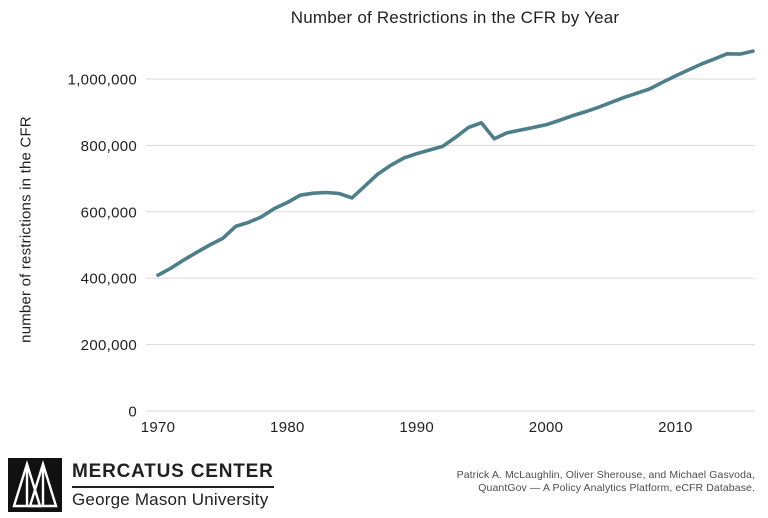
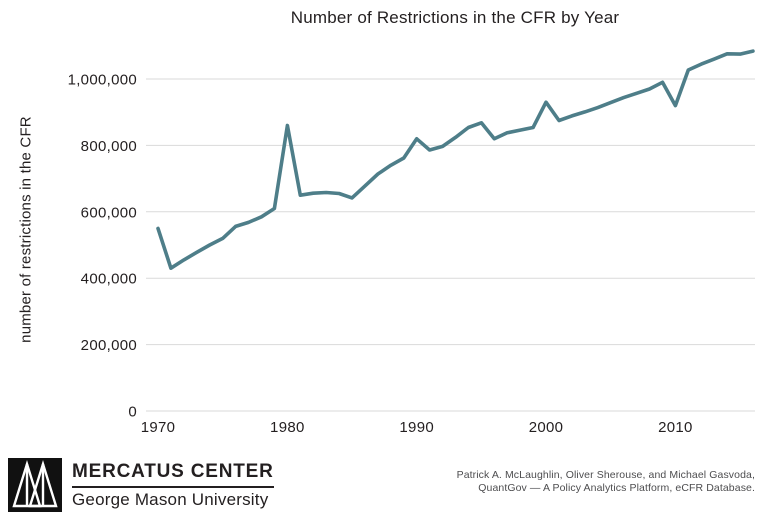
1970: 410000 -> 550000
1980: 630000 -> 860000
1990: 780000 -> 820000
2000: 860000 -> 930000
2010: 1010000 -> 920000
